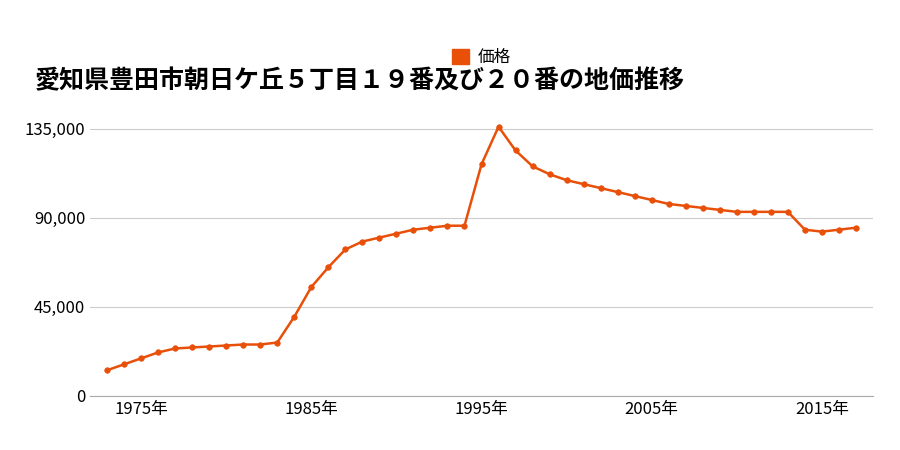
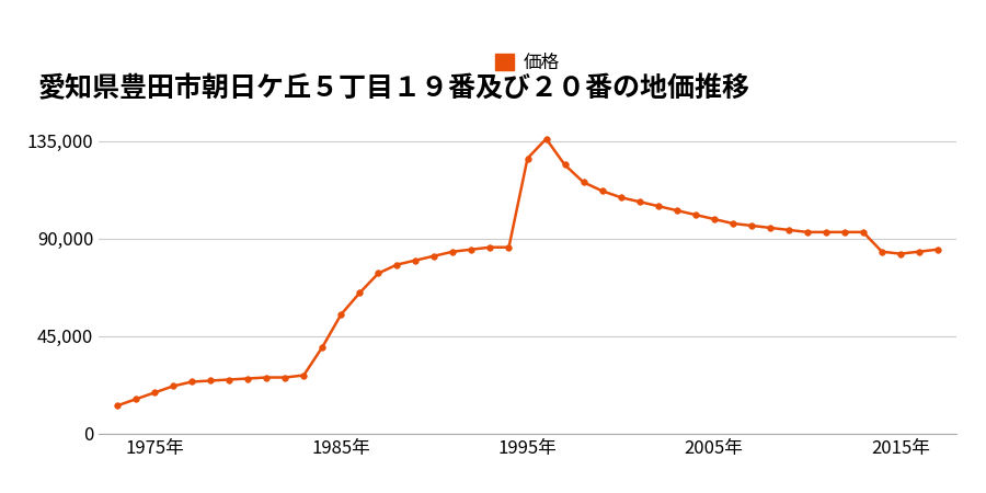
1995年: 117,000 -> 127,000
